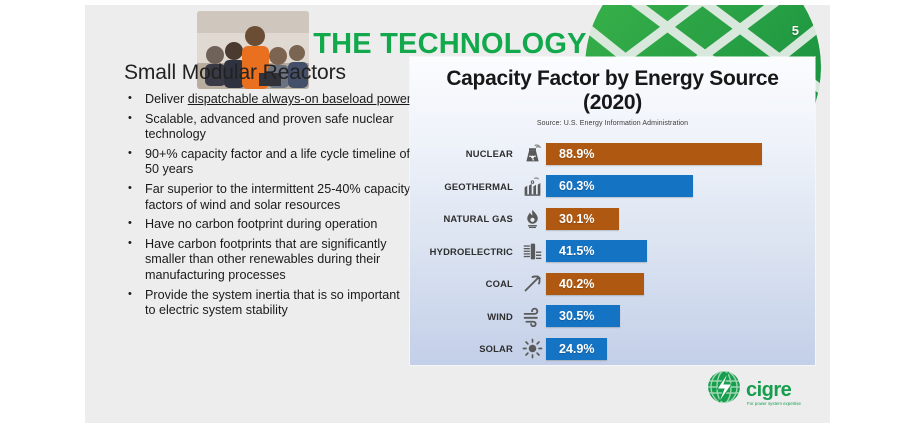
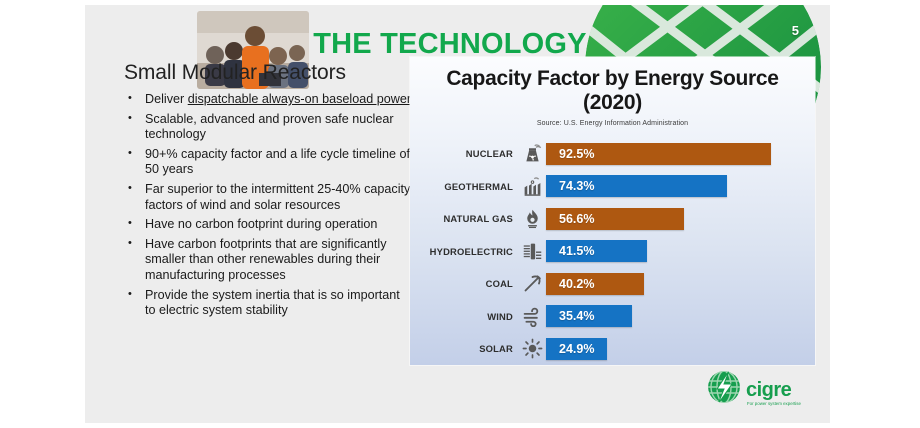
NUCLEAR: 88.9% -> 92.5%
GEOTHERMAL: 60.3% -> 74.3%
NATURAL GAS: 30.1% -> 56.6%
WIND: 30.5% -> 35.4%
